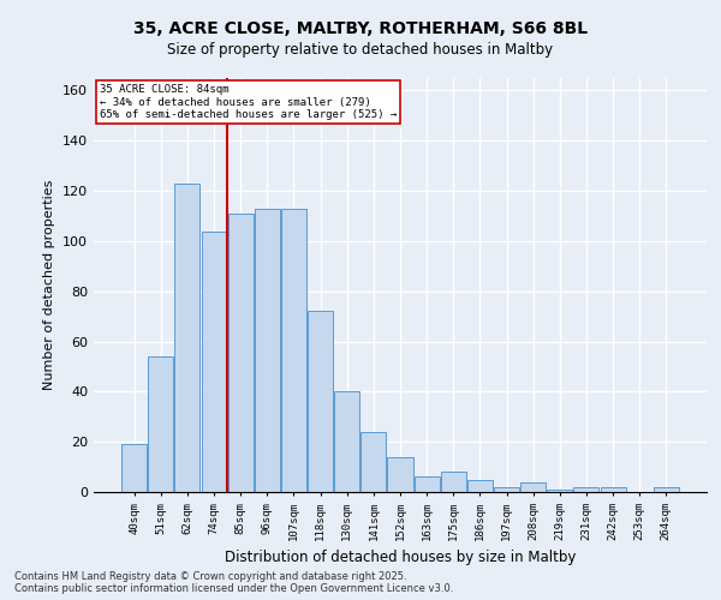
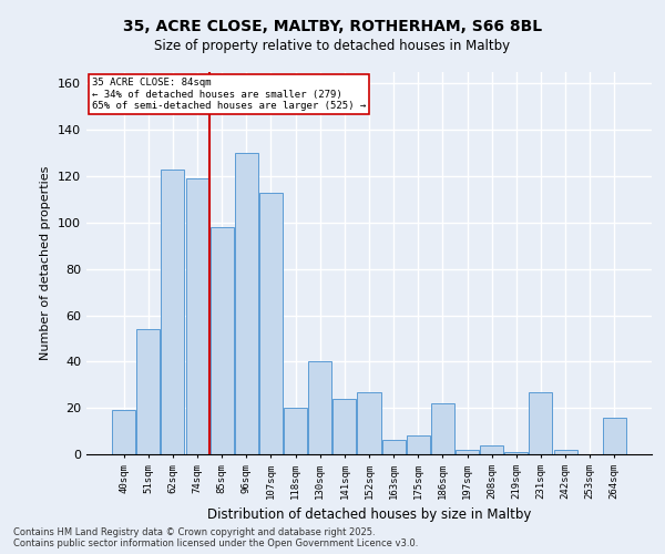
74sqm: 104 -> 119
85sqm: 111 -> 98
96sqm: 113 -> 130
118sqm: 72 -> 20
152sqm: 14 -> 27
186sqm: 5 -> 22
231sqm: 2 -> 27
264sqm: 2 -> 16
